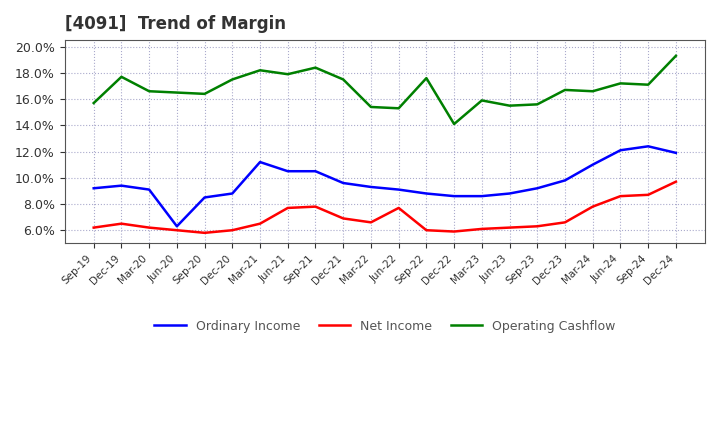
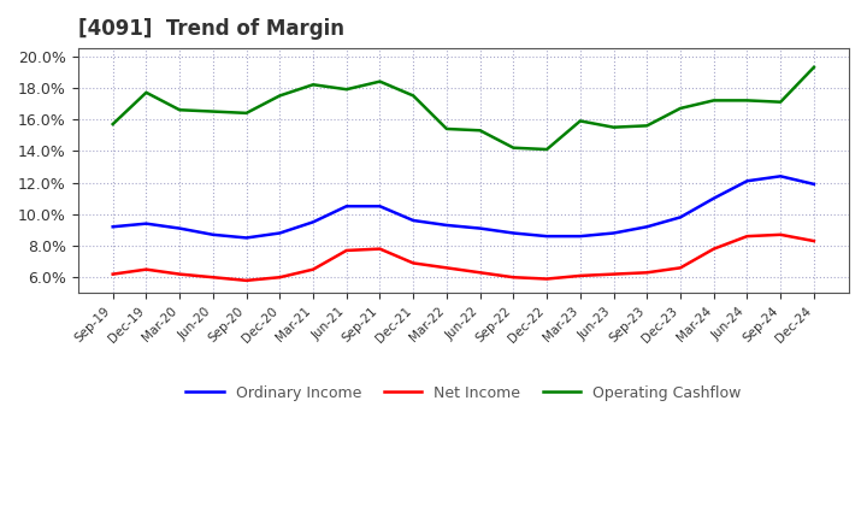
Ordinary Income/Jun-20: 6.3% -> 8.7%
Ordinary Income/Mar-21: 11.2% -> 9.5%
Net Income/Jun-22: 7.7% -> 6.3%
Operating Cashflow/Sep-22: 17.6% -> 14.2%
Operating Cashflow/Mar-24: 16.6% -> 17.2%
Net Income/Dec-24: 9.7% -> 8.3%
